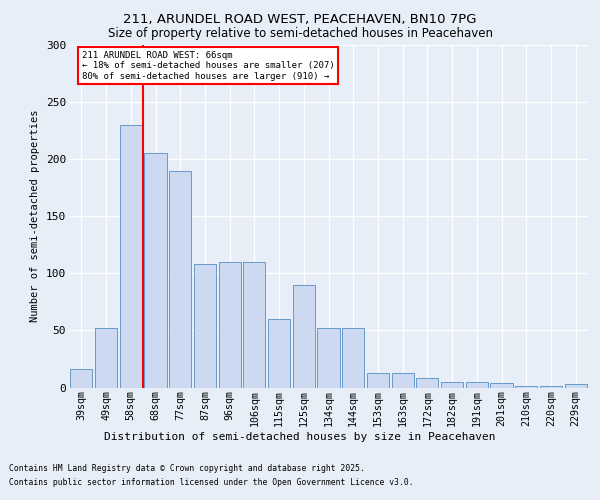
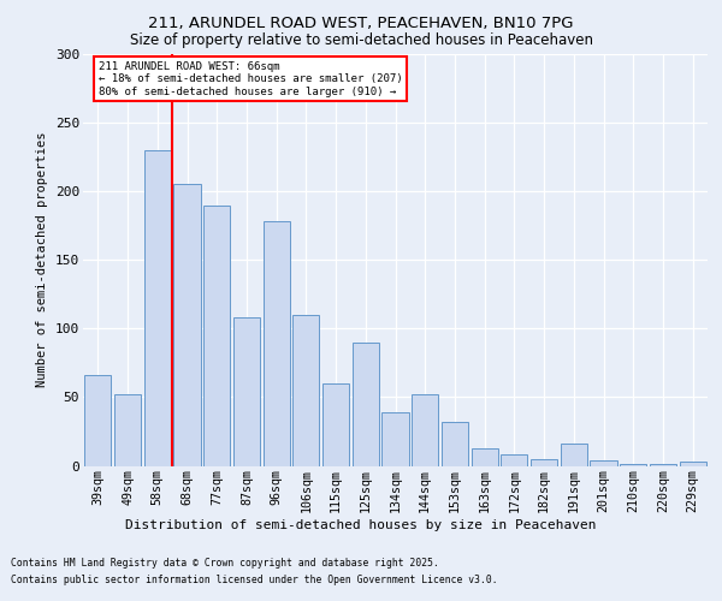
39sqm: 16 -> 66
96sqm: 110 -> 178
134sqm: 52 -> 39
153sqm: 13 -> 32
191sqm: 5 -> 16
